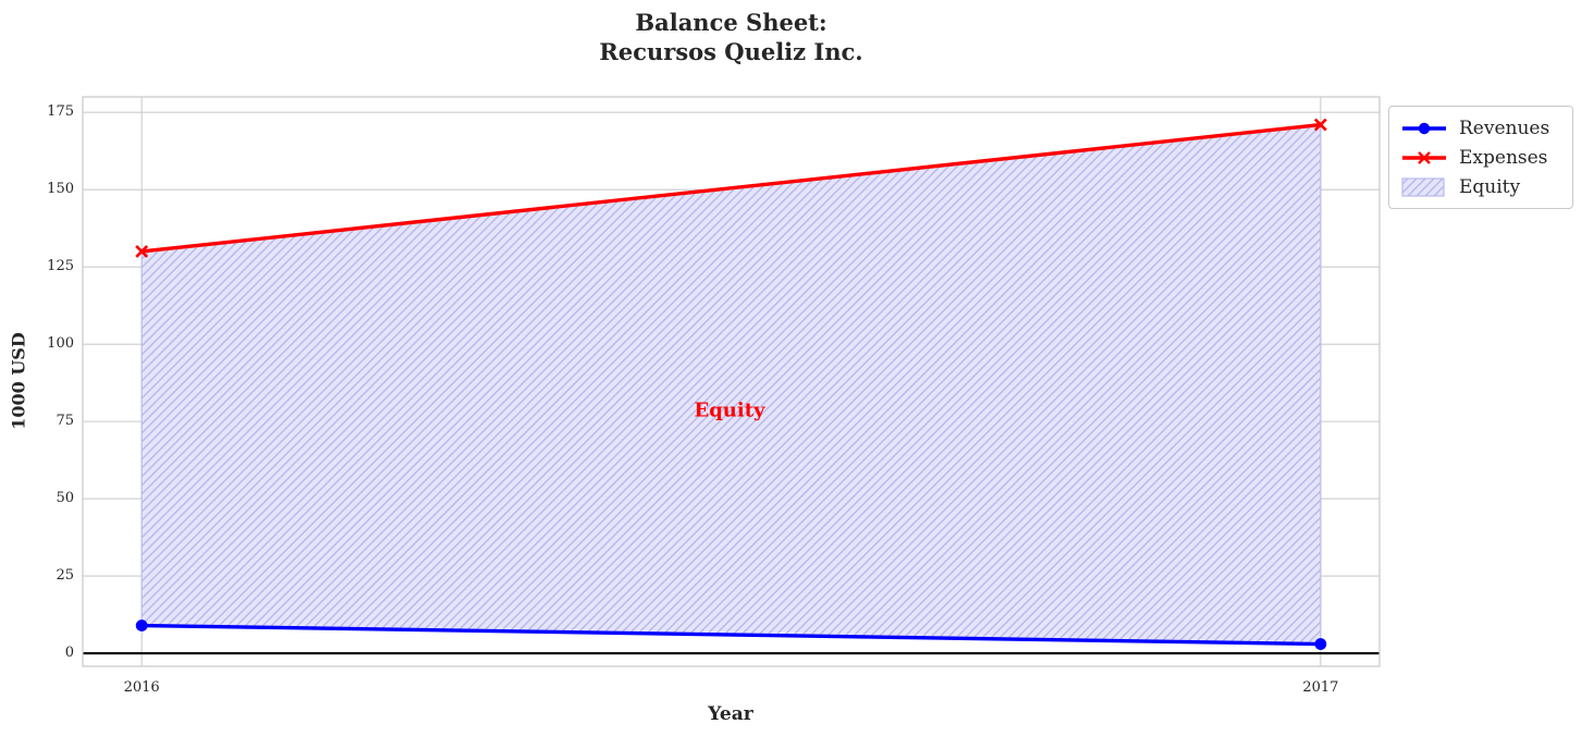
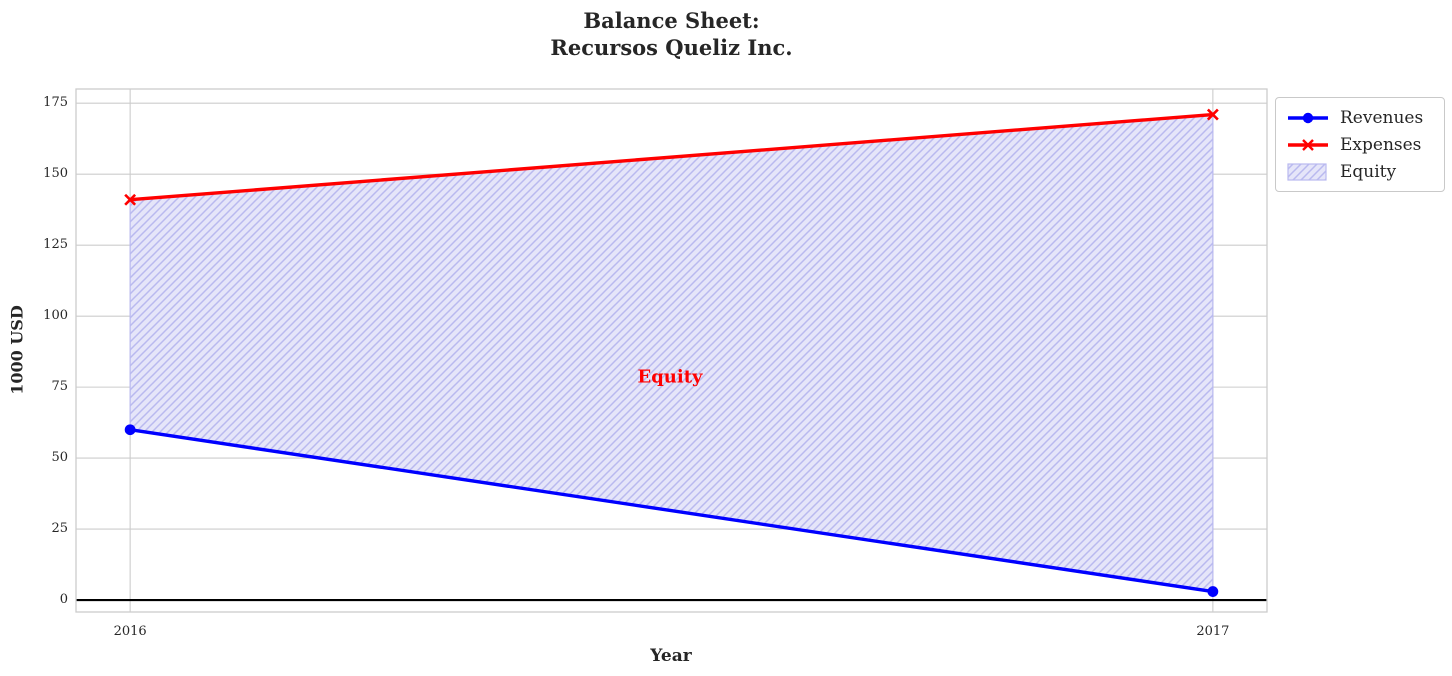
Revenues/2016: 9 -> 60
Expenses/2016: 130 -> 141
